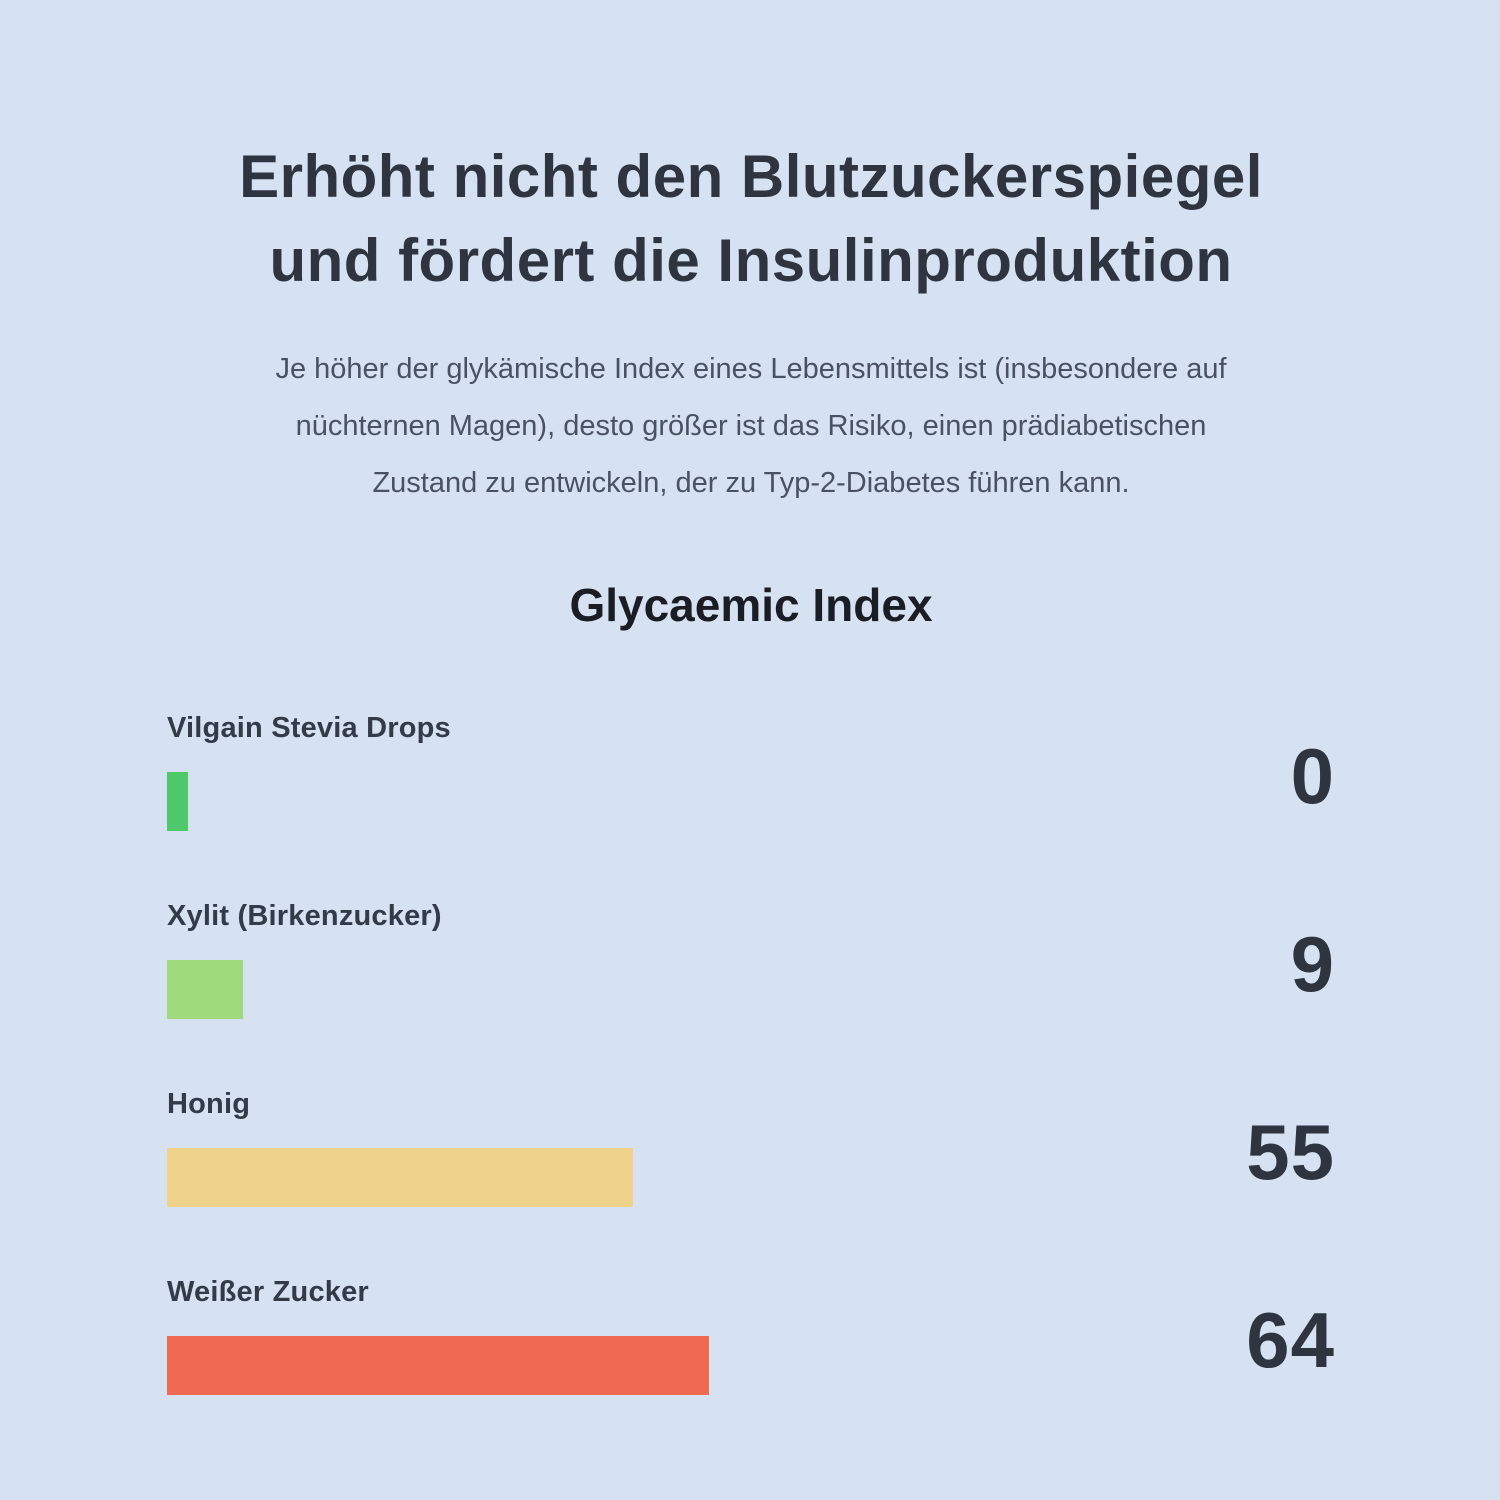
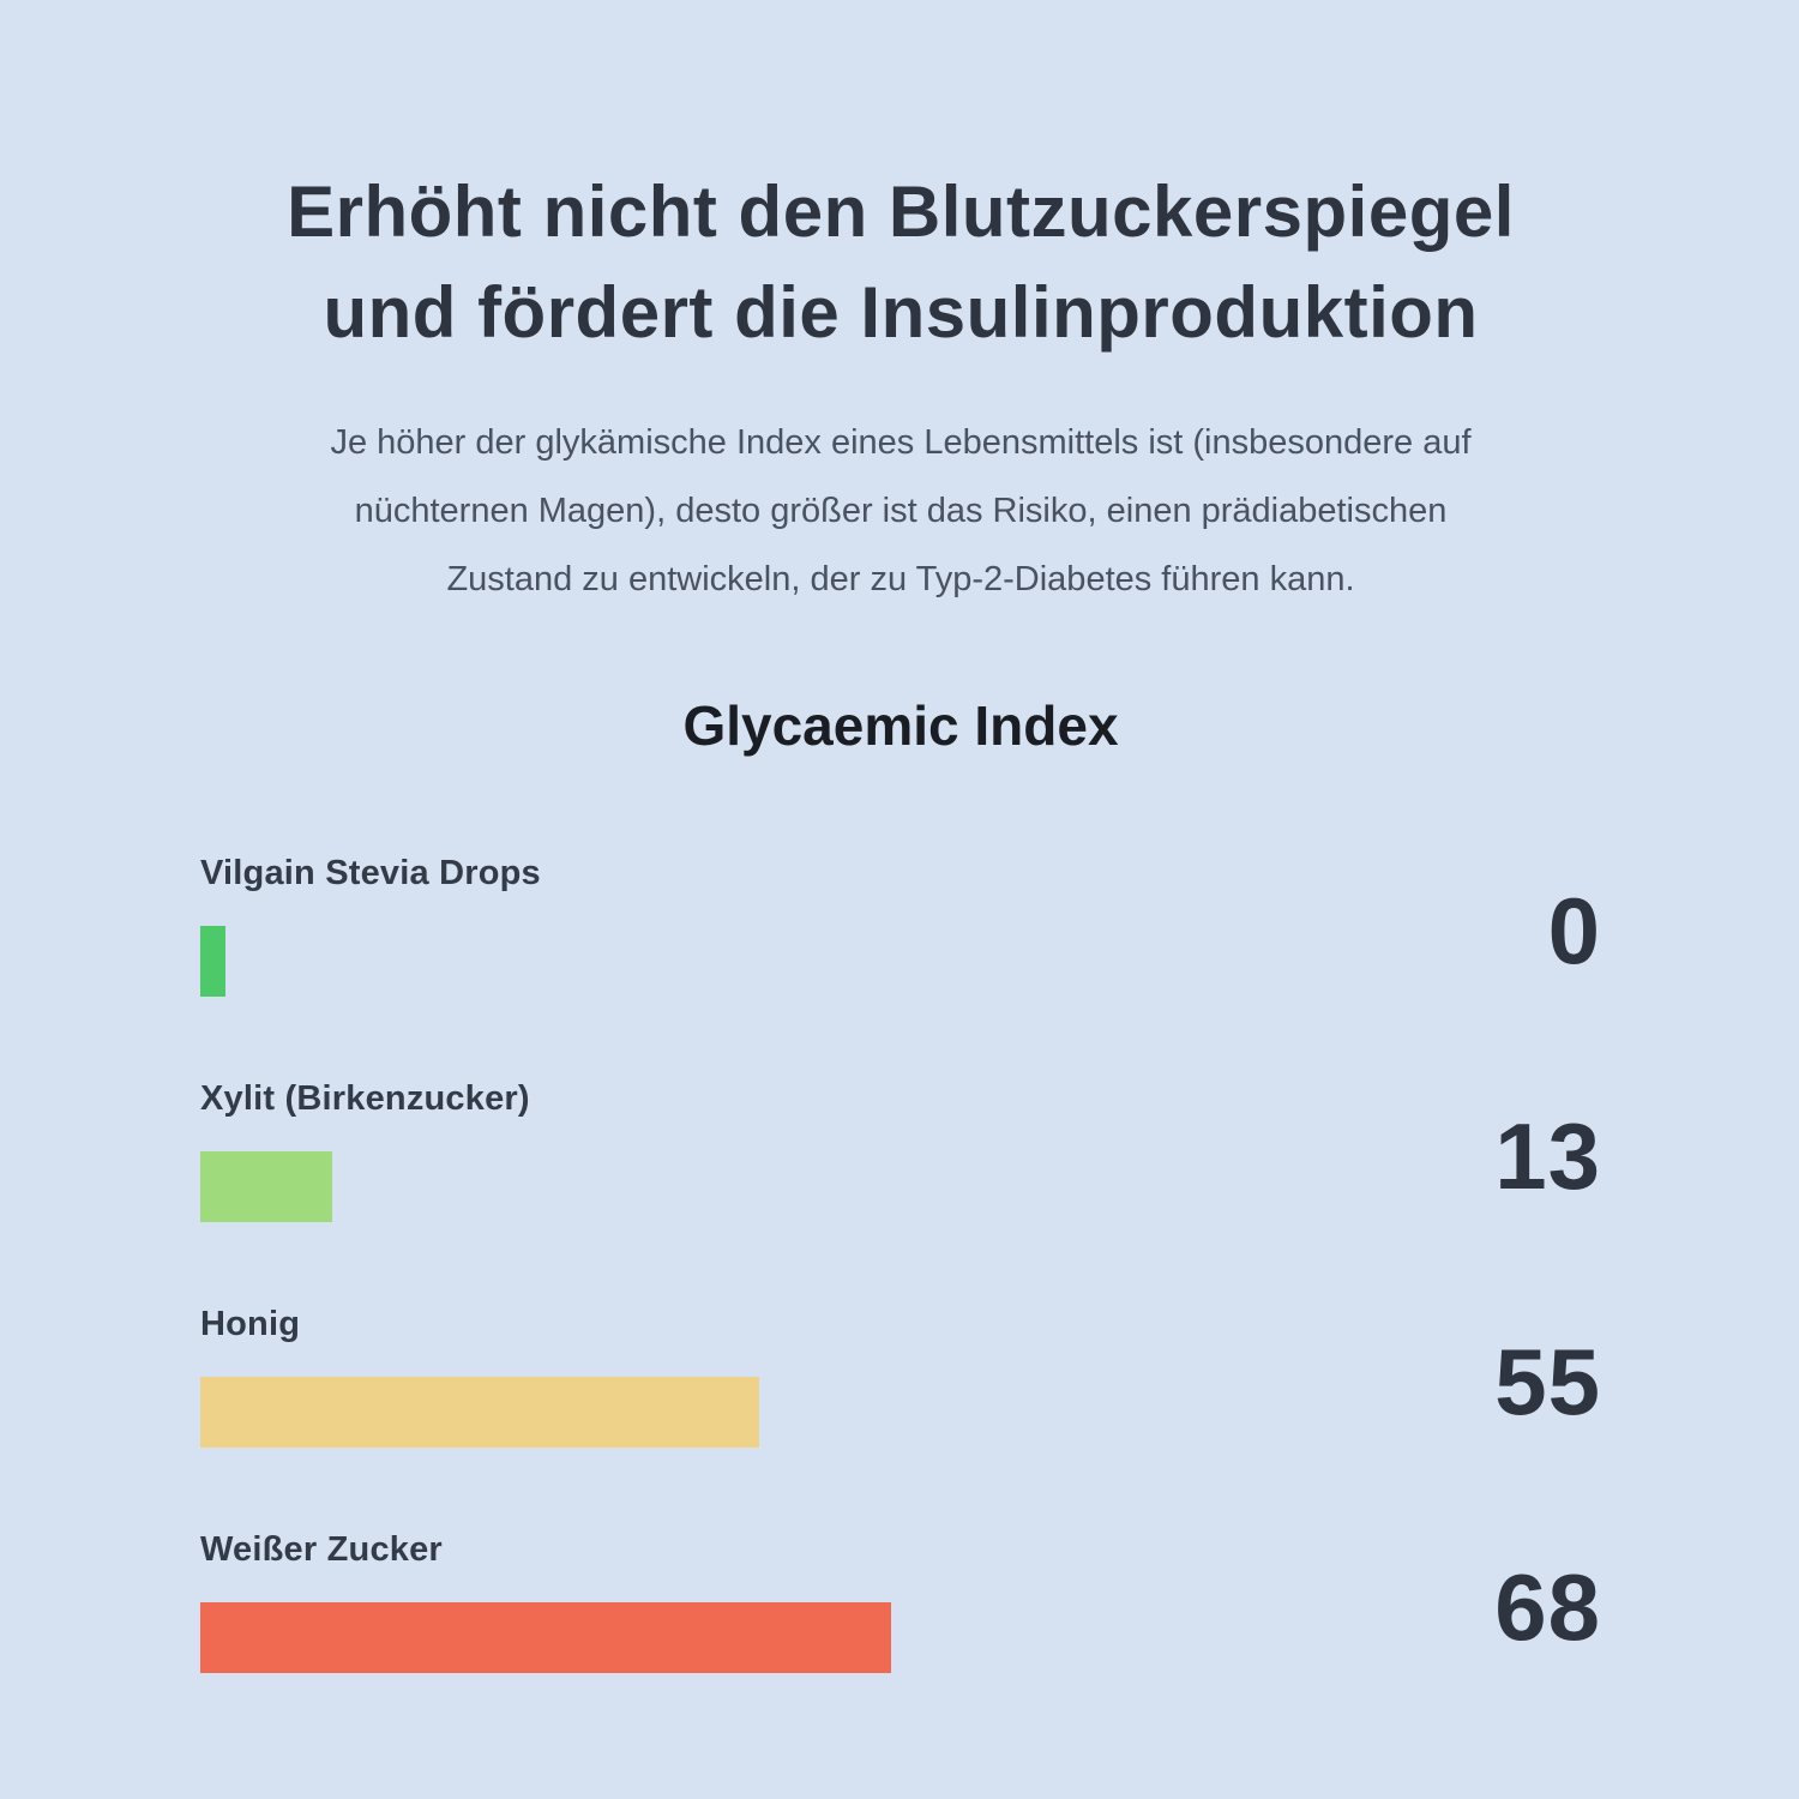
Xylit (Birkenzucker): 9 -> 13
Weißer Zucker: 64 -> 68
